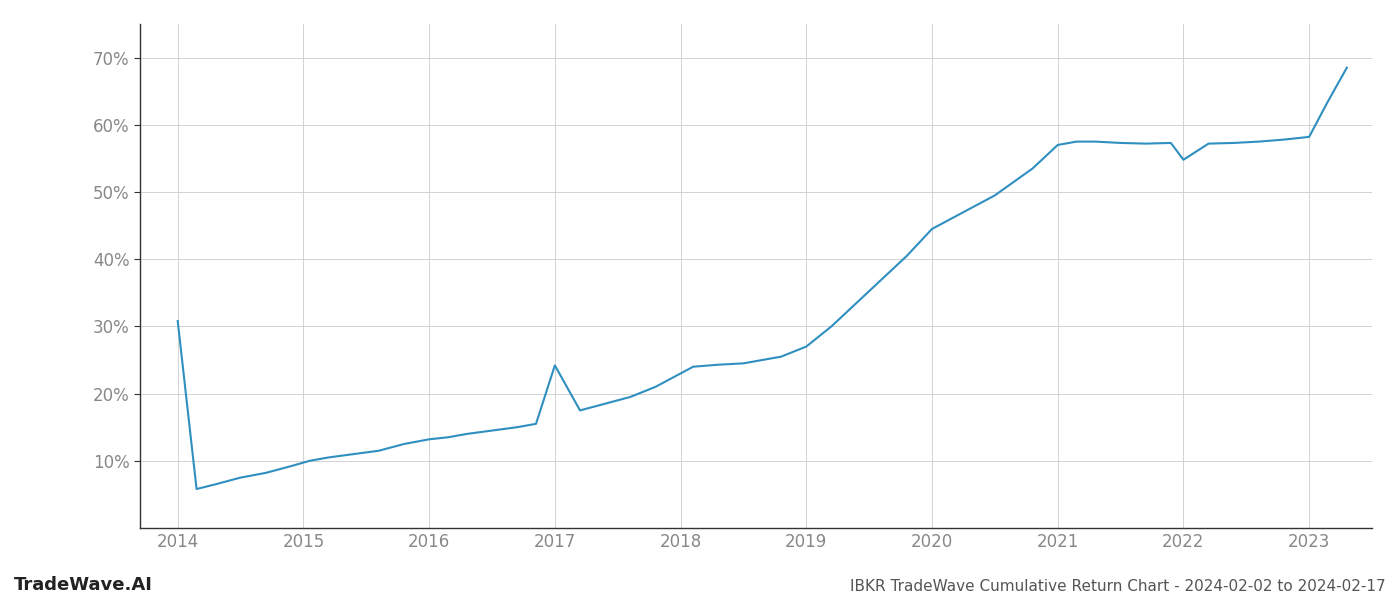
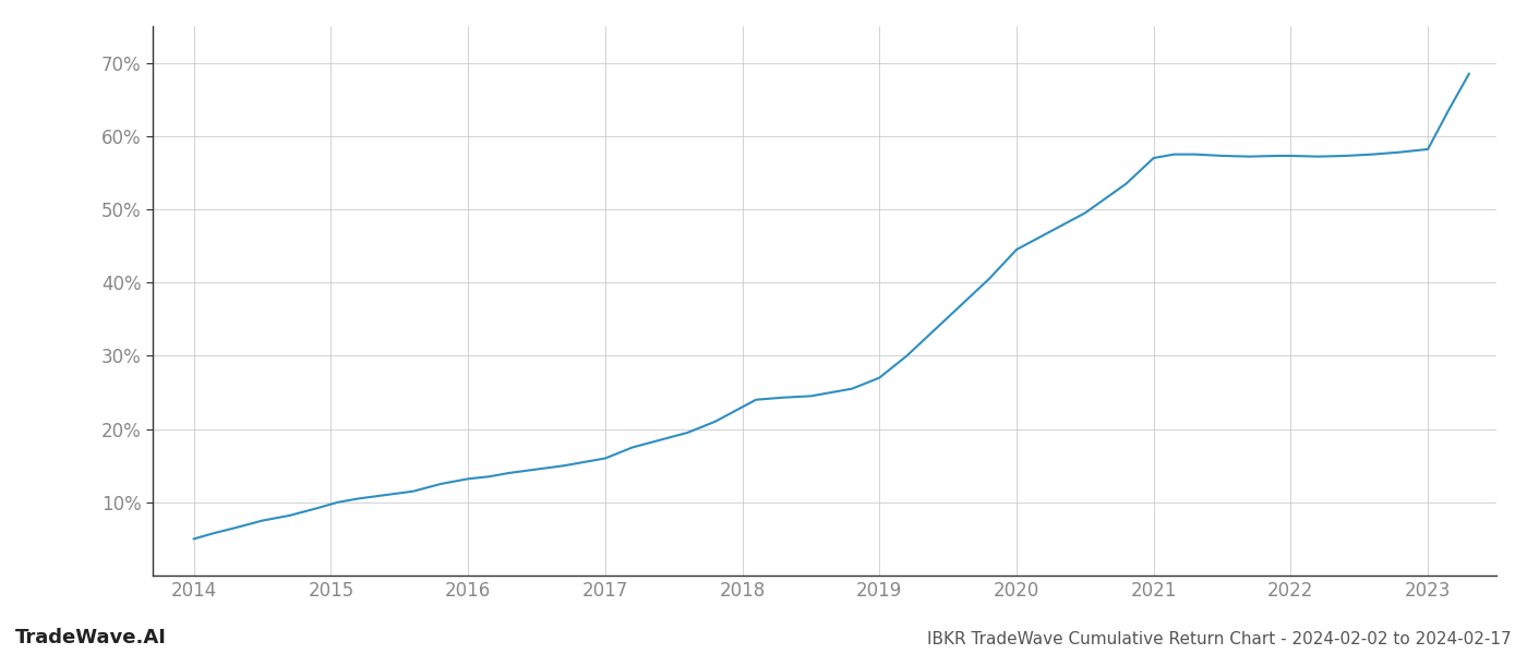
2014: 30.8% -> 5.0%
2017: 24.2% -> 16.0%
2022: 54.8% -> 57.3%
